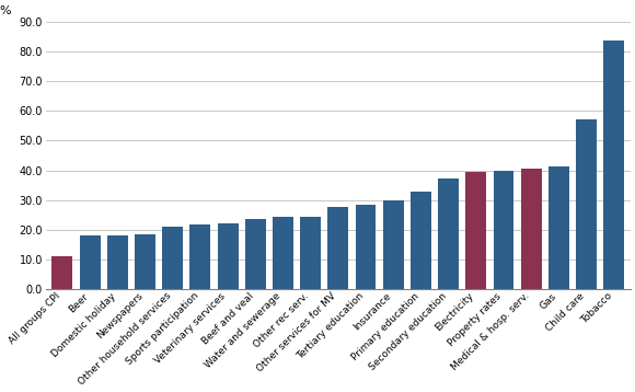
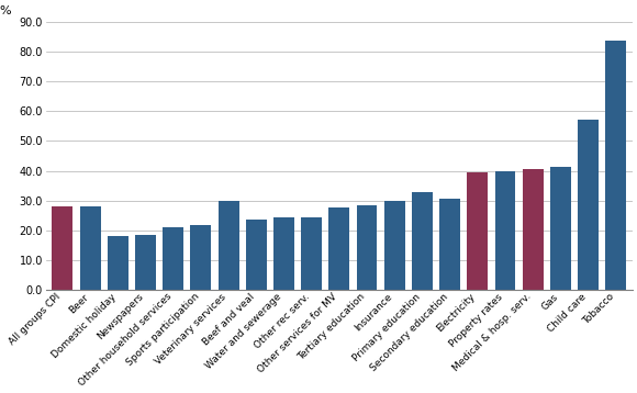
All groups CPI: 11.2 -> 28.0
Beer: 18.0 -> 28.0
Veterinary services: 22.2 -> 30.0
Secondary education: 37.2 -> 30.5
